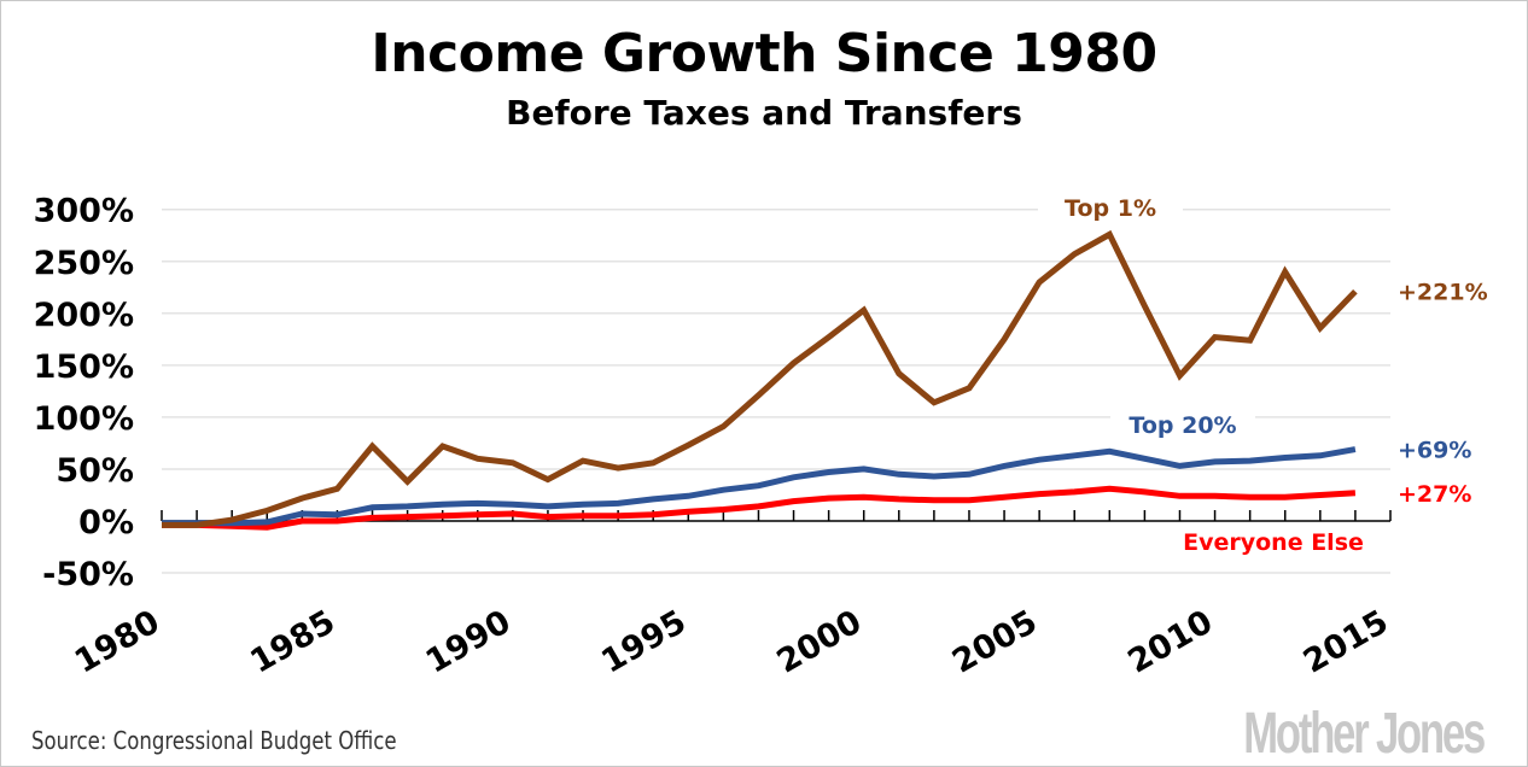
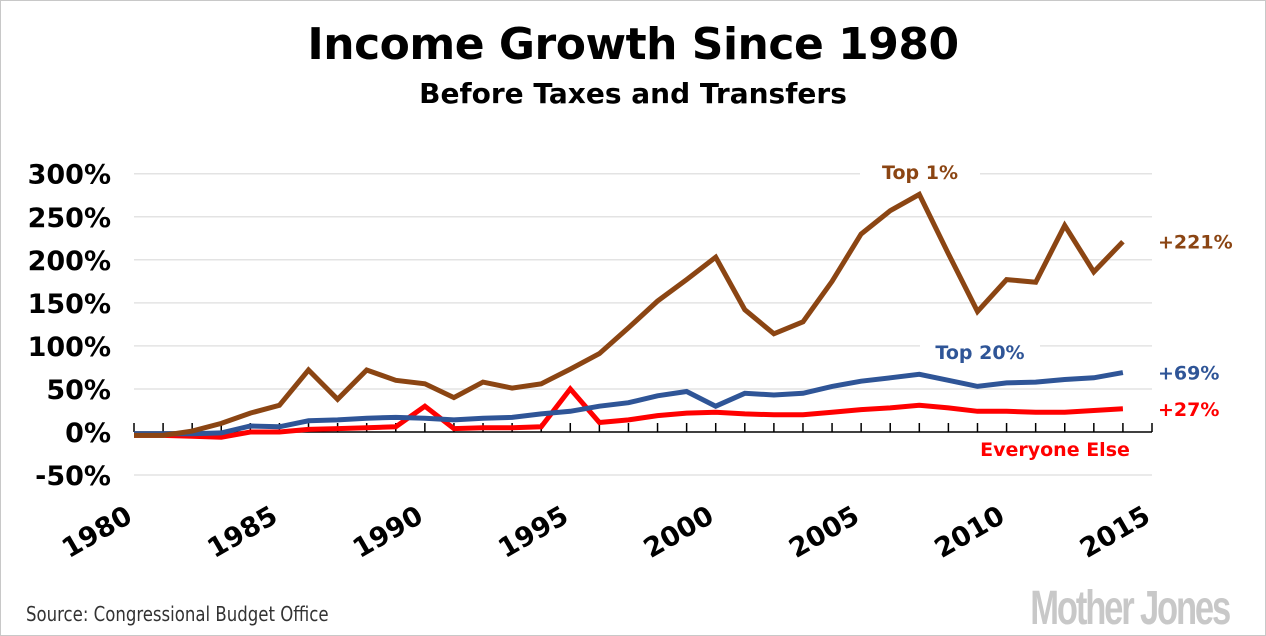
Everyone Else/1990: 10% -> 30%
Everyone Else/1995: 10% -> 50%
Top 20%/2000: 50% -> 30%
